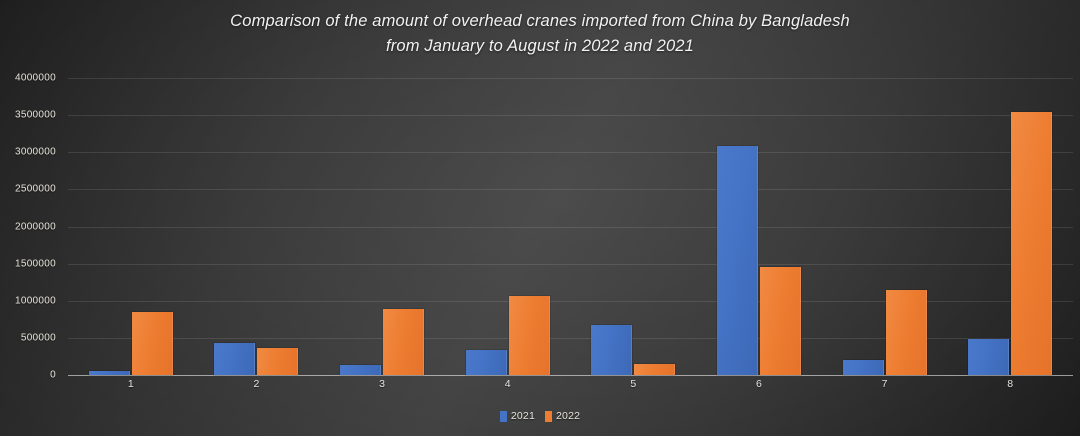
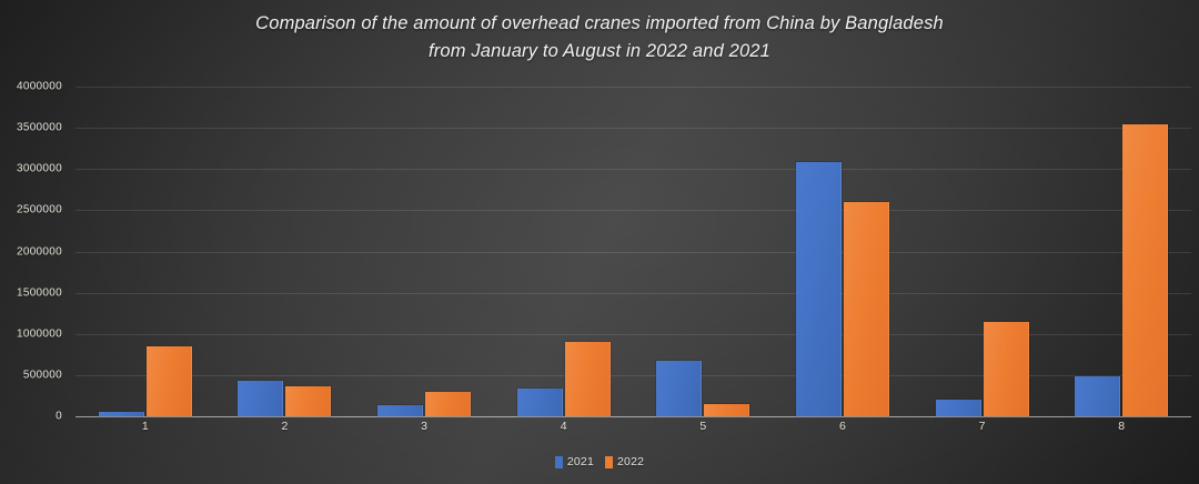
2022/3: 900000 -> 300000
2022/4: 1100000 -> 900000
2022/6: 1400000 -> 2600000
